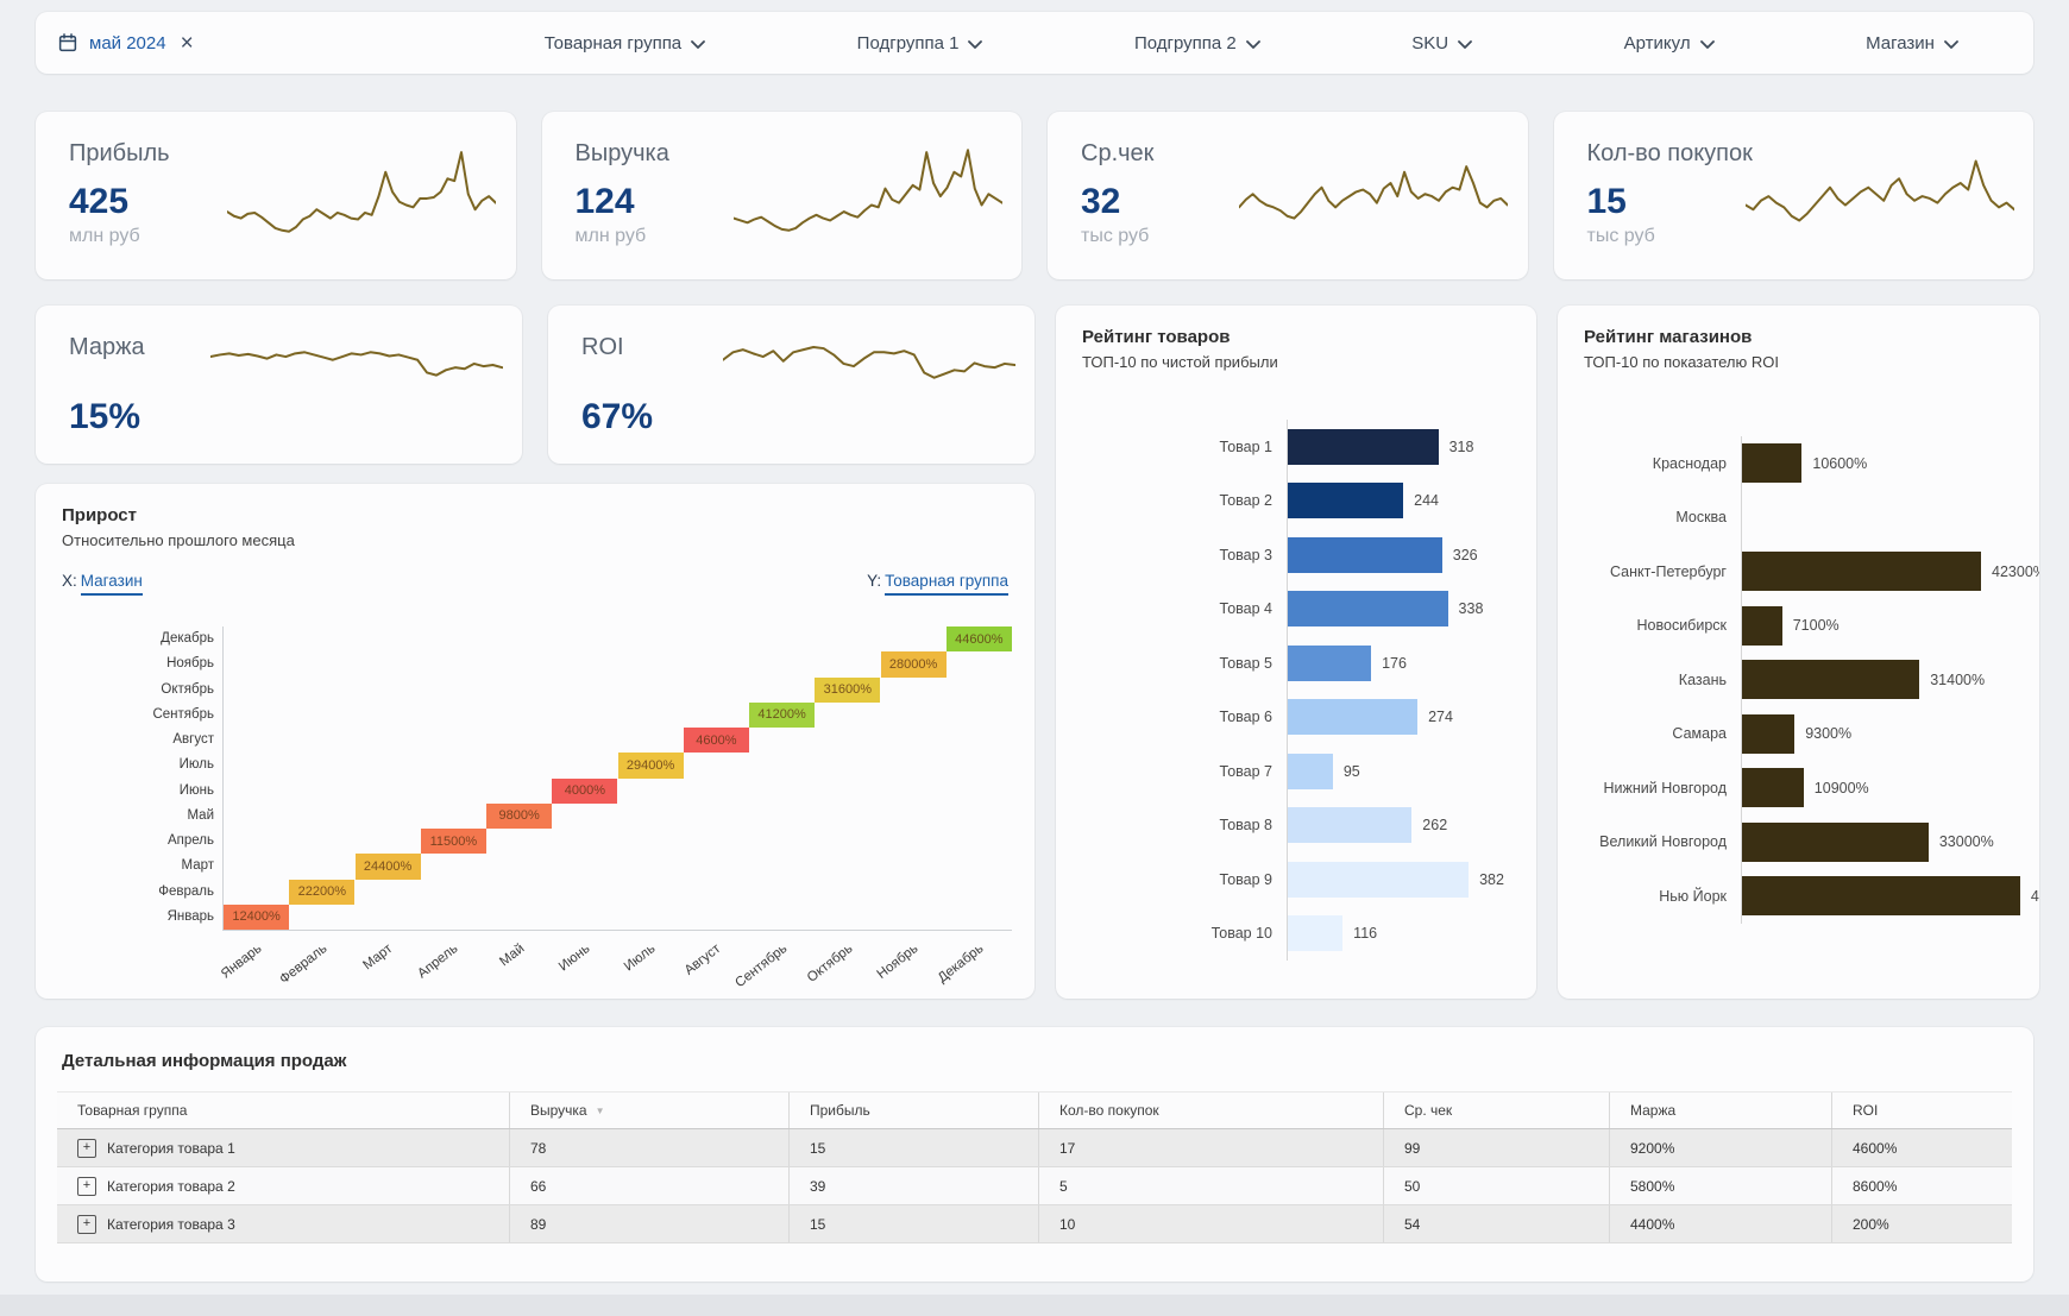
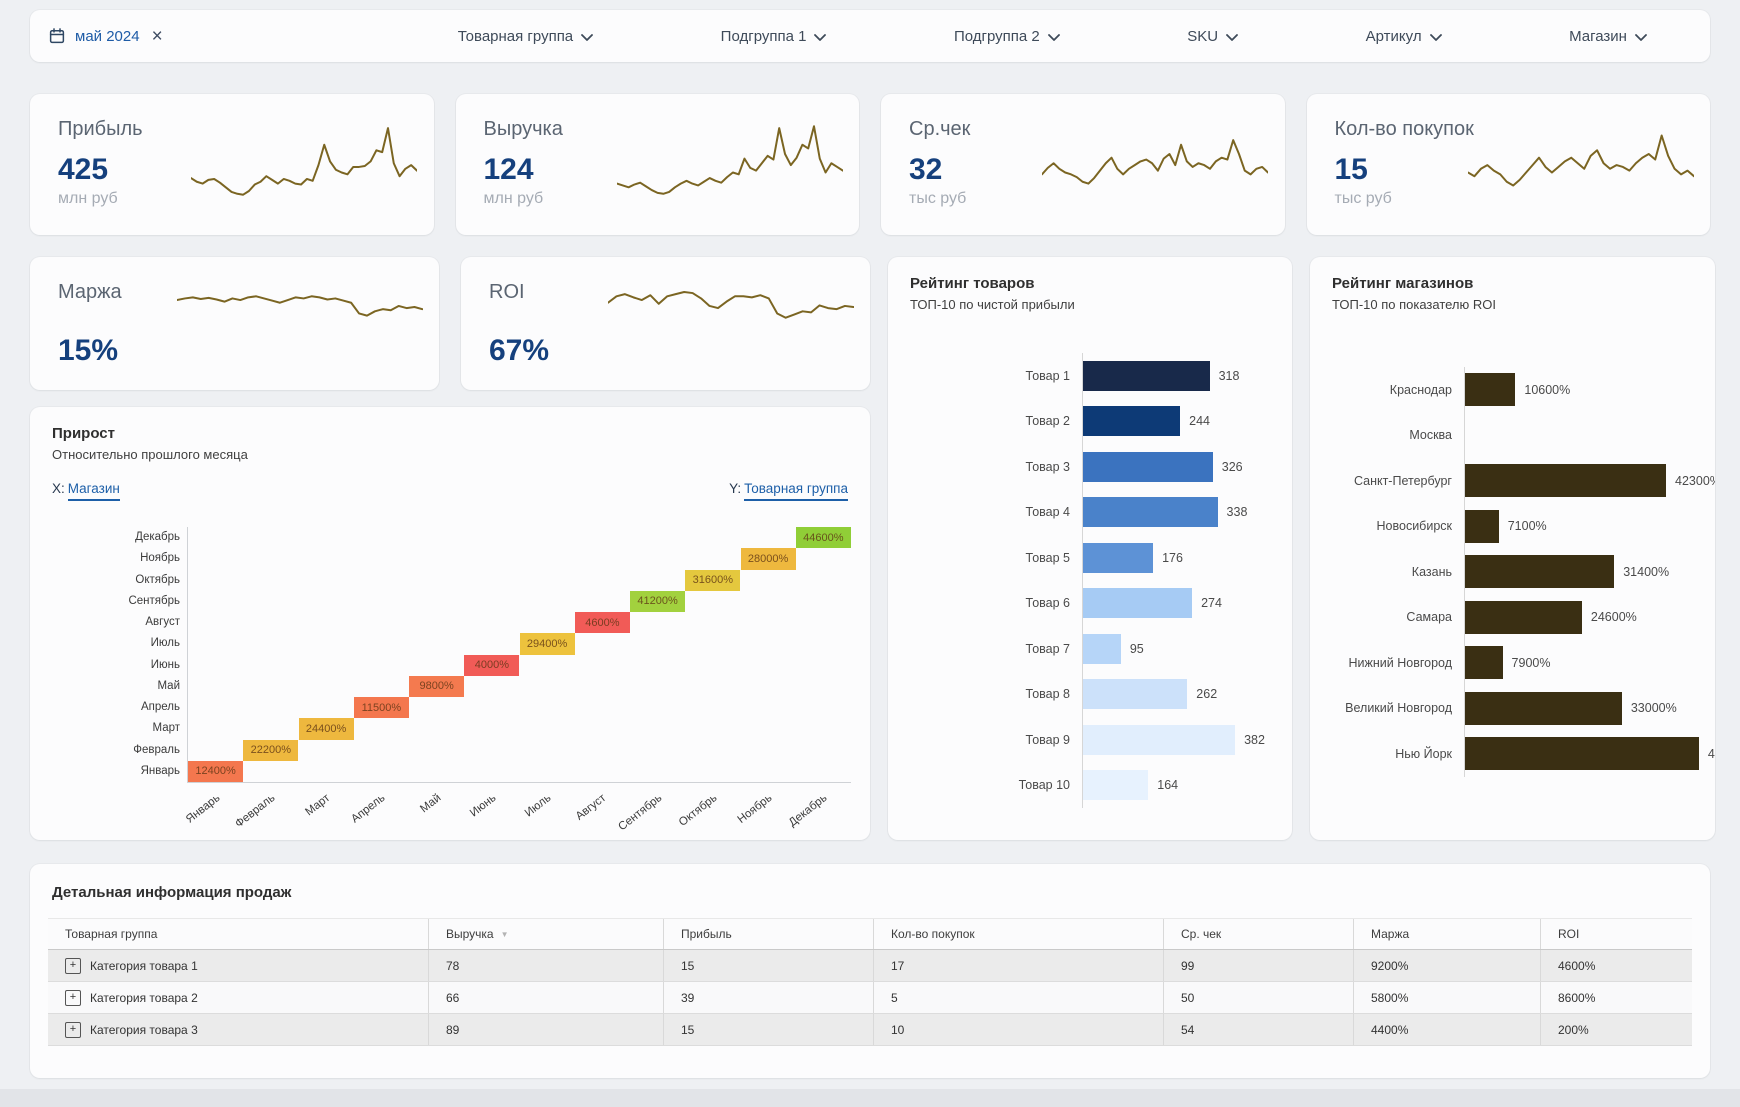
Рейтинг товаров/Товар 10: 116 -> 164
Рейтинг магазинов/Самара: 9300% -> 24600%
Рейтинг магазинов/Нижний Новгород: 10900% -> 7900%
